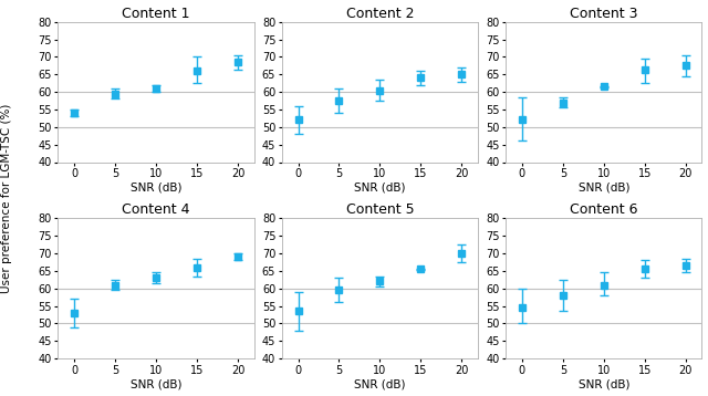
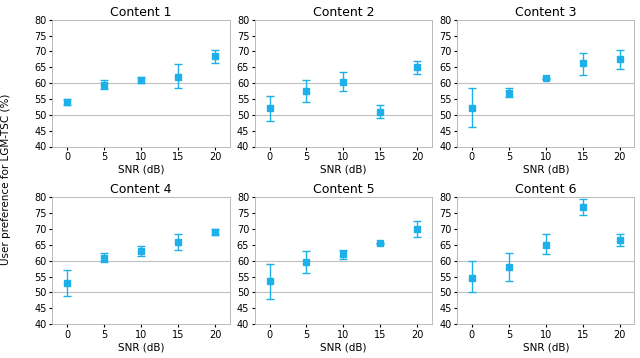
Content 1/15: 66.0 -> 62.0
Content 2/15: 64.0 -> 51.0
Content 6/10: 61.0 -> 65.0
Content 6/15: 65.5 -> 77.0
